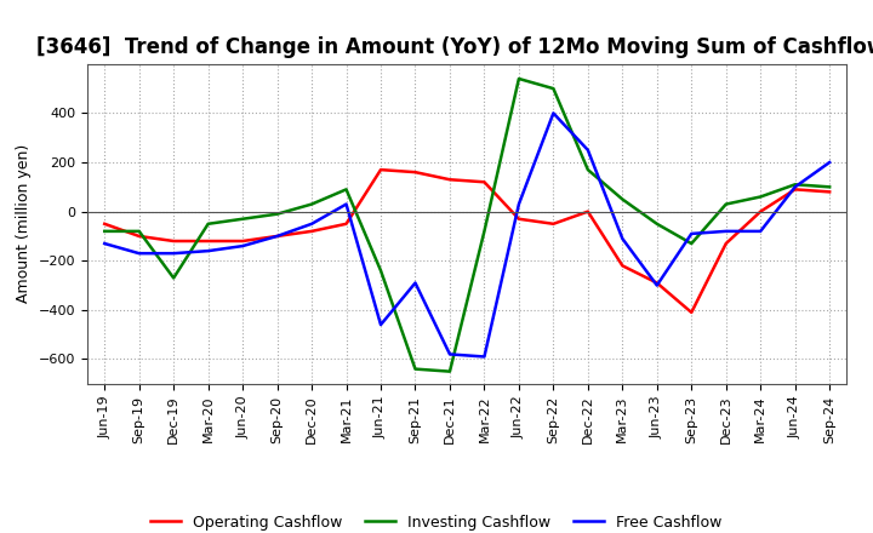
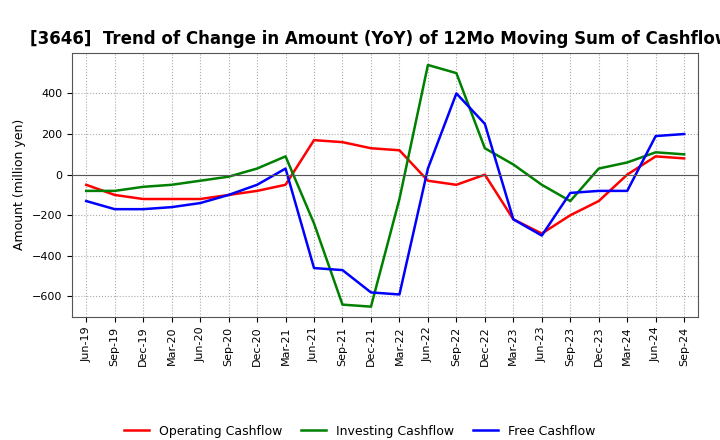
Investing Cashflow/Dec-19: -270 -> -60
Free Cashflow/Sep-21: -290 -> -470
Investing Cashflow/Mar-22: -80 -> -120
Investing Cashflow/Dec-22: 170 -> 130
Free Cashflow/Mar-23: -110 -> -220
Operating Cashflow/Sep-23: -410 -> -200
Free Cashflow/Jun-24: 100 -> 190
